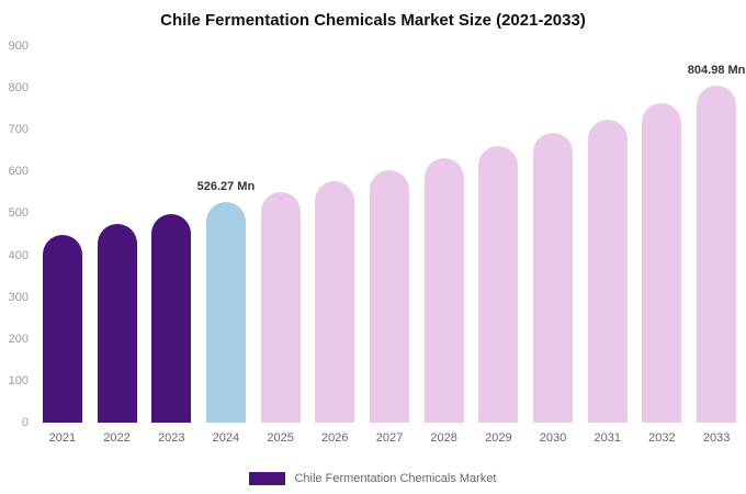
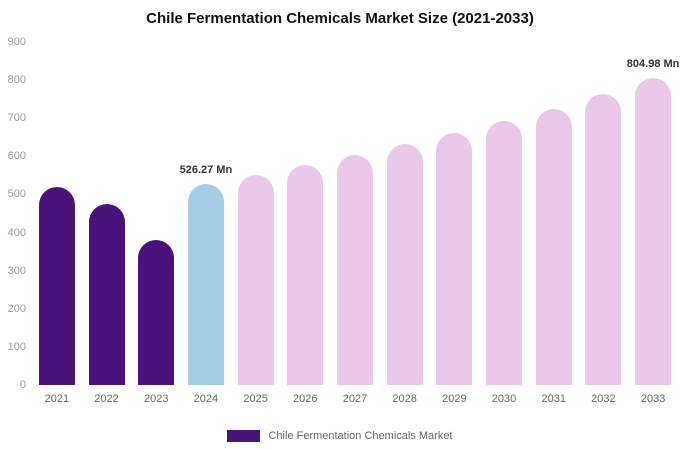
2021: 450 -> 520
2023: 500 -> 380
